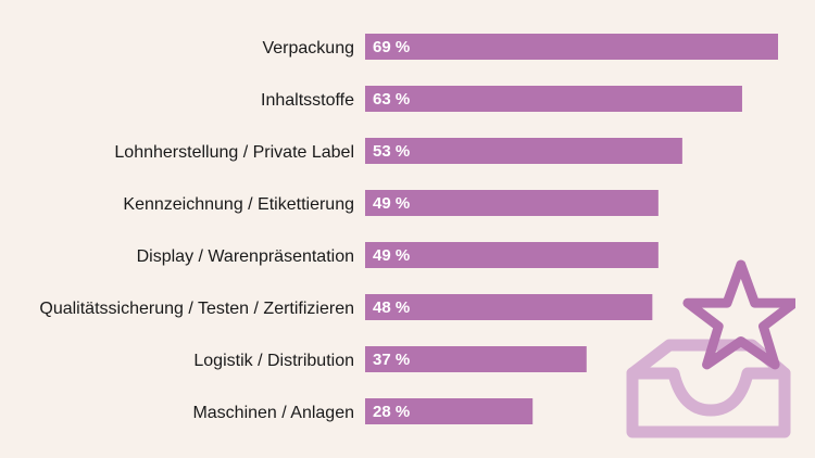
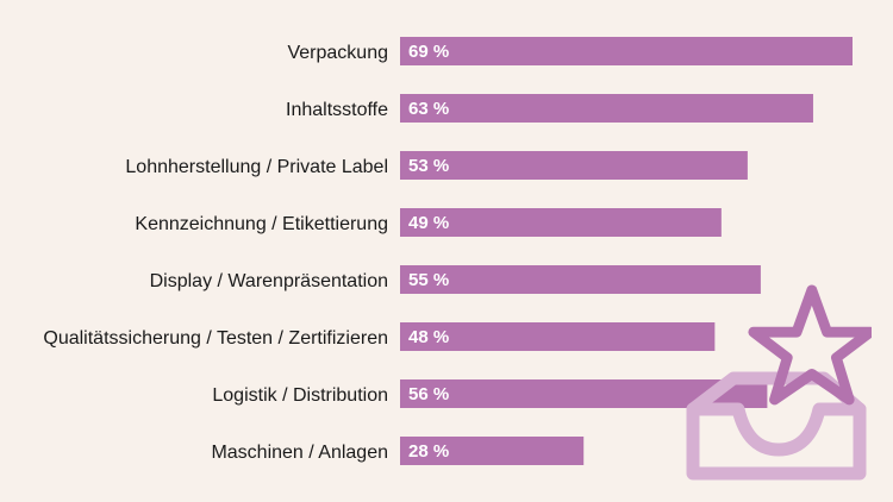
Display / Warenpräsentation: 49 -> 55
Logistik / Distribution: 37 -> 56
